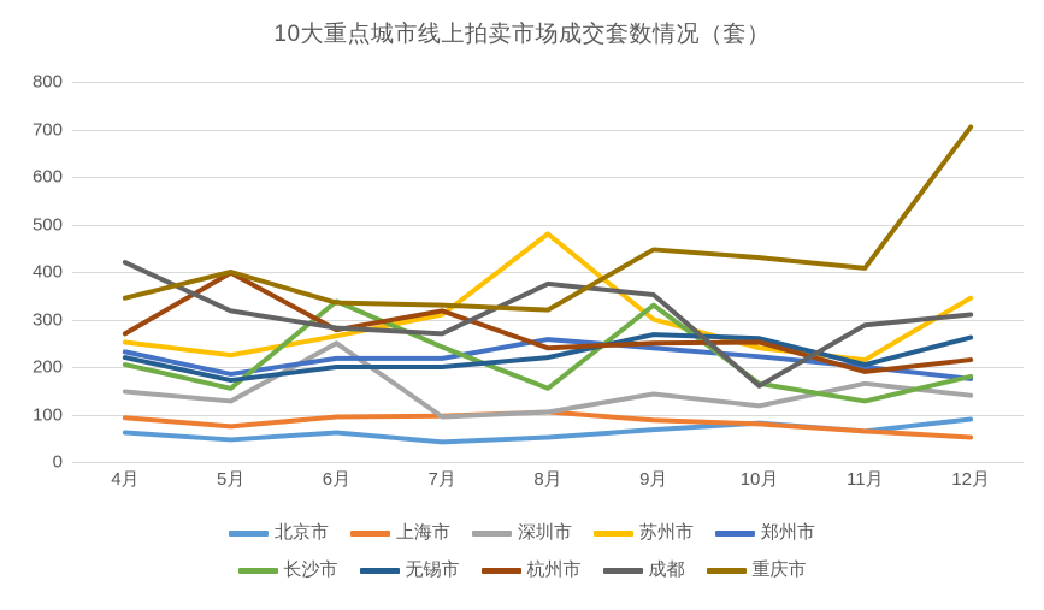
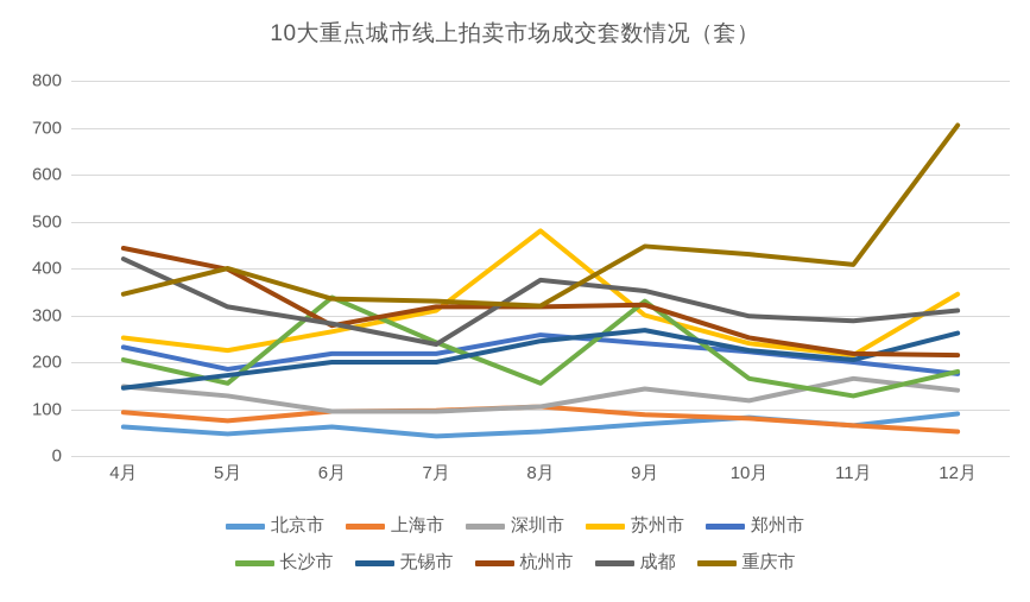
无锡市/4月: 220 -> 140
杭州市/4月: 270 -> 440
深圳市/6月: 250 -> 100
成都/7月: 270 -> 240
无锡市/8月: 220 -> 240
杭州市/8月: 240 -> 320
杭州市/9月: 250 -> 320
无锡市/10月: 260 -> 220
成都/10月: 160 -> 300
杭州市/11月: 190 -> 220
